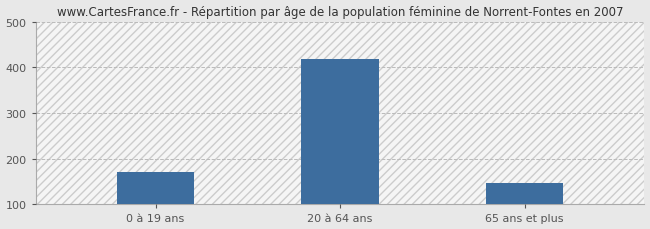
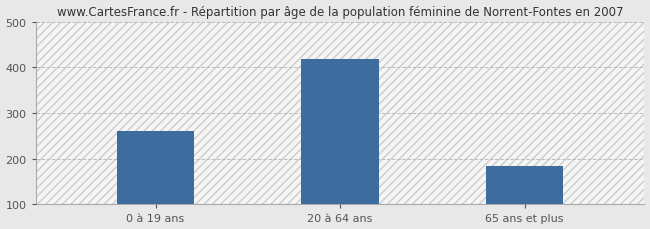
0 à 19 ans: 170 -> 260
65 ans et plus: 146 -> 185
